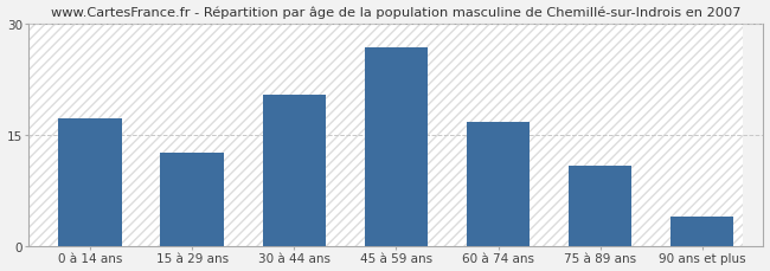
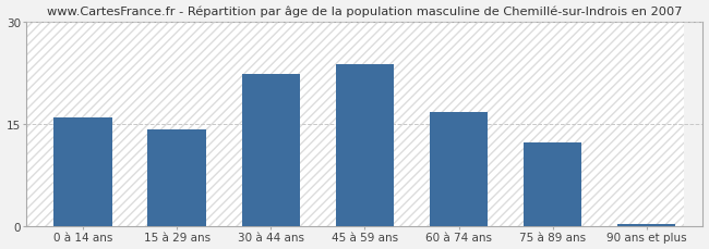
0 à 14 ans: 17.2 -> 16.0
15 à 29 ans: 12.6 -> 14.2
30 à 44 ans: 20.4 -> 22.3
45 à 59 ans: 26.8 -> 23.8
75 à 89 ans: 10.8 -> 12.3
90 ans et plus: 4.0 -> 0.3
